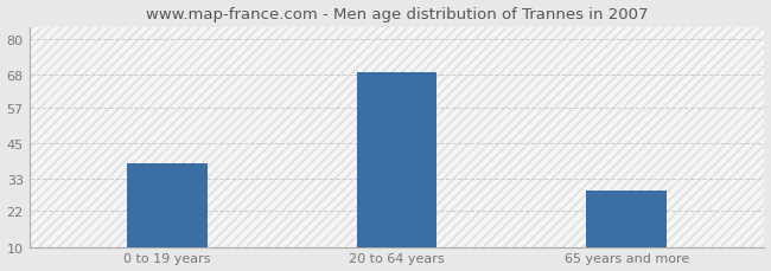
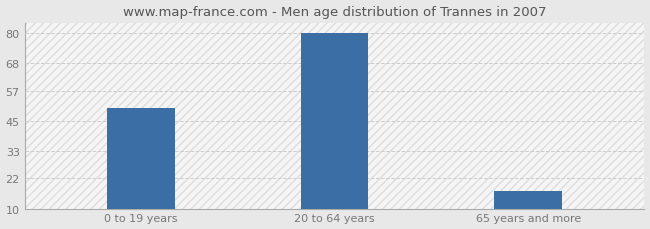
0 to 19 years: 38 -> 50
20 to 64 years: 69 -> 80
65 years and more: 29 -> 17
